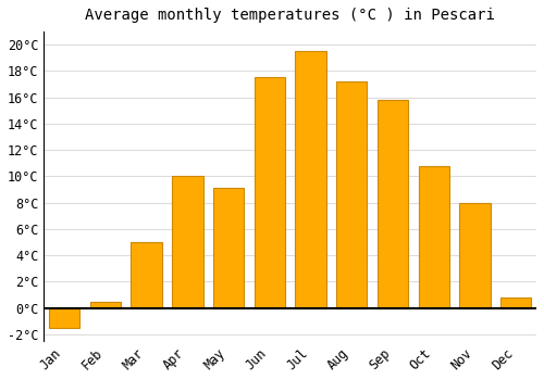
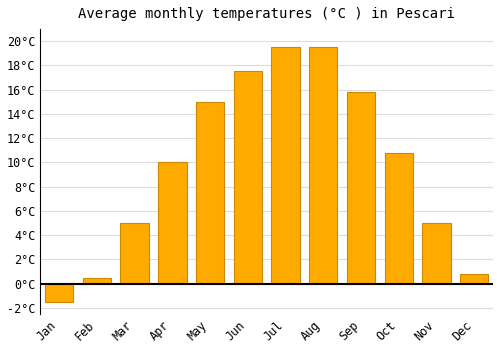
May: 9.1°C -> 15.0°C
Aug: 17.2°C -> 19.5°C
Nov: 8.0°C -> 5.0°C
